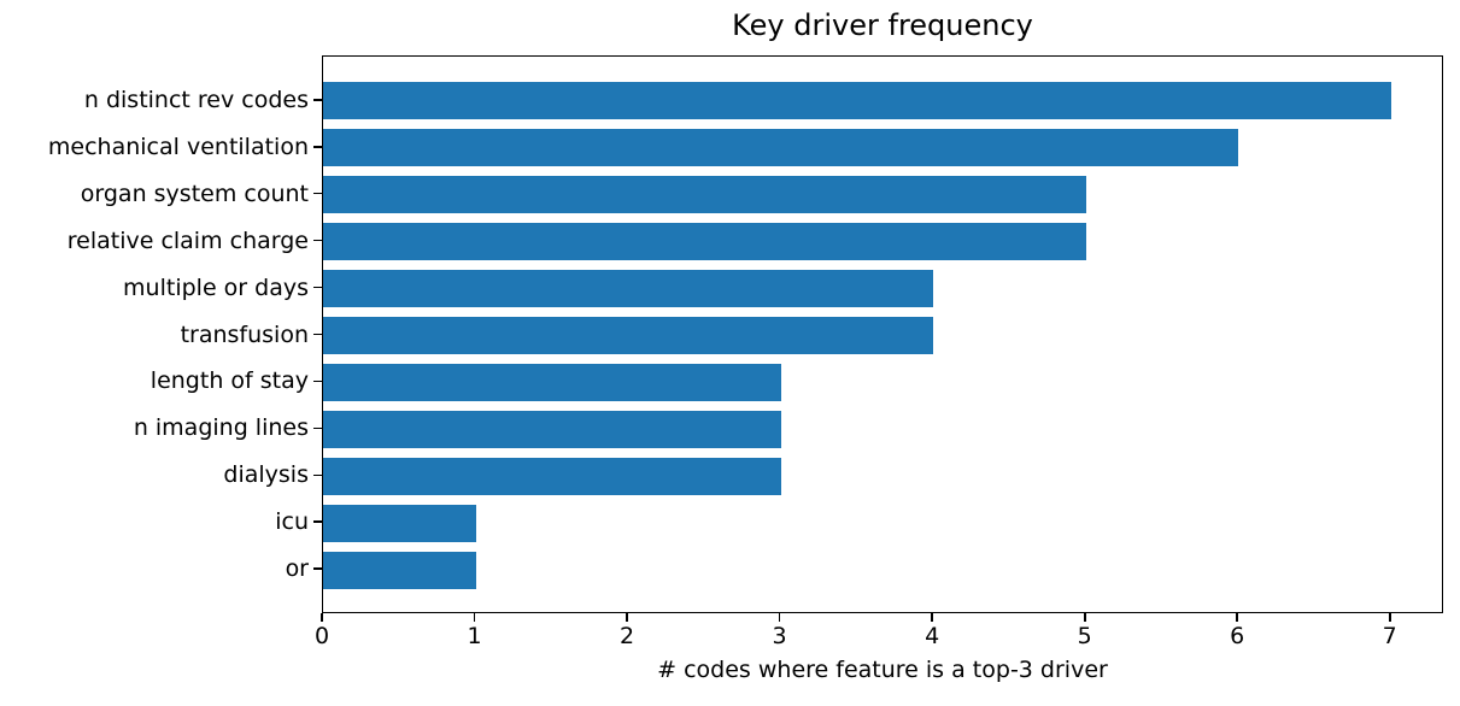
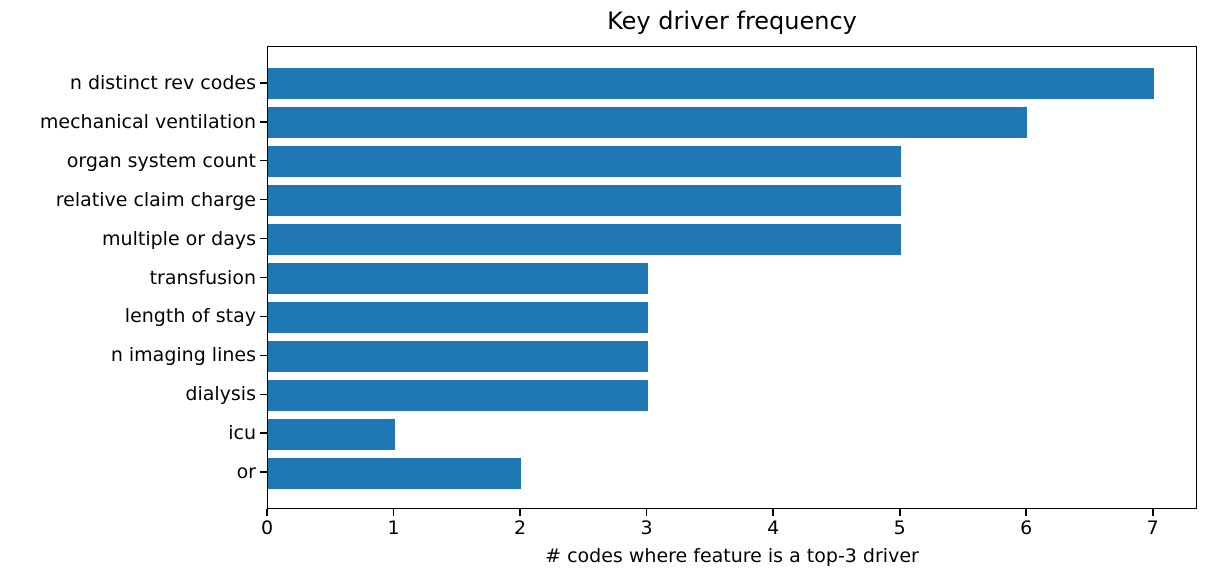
multiple or days: 4 -> 5
transfusion: 4 -> 3
or: 1 -> 2
